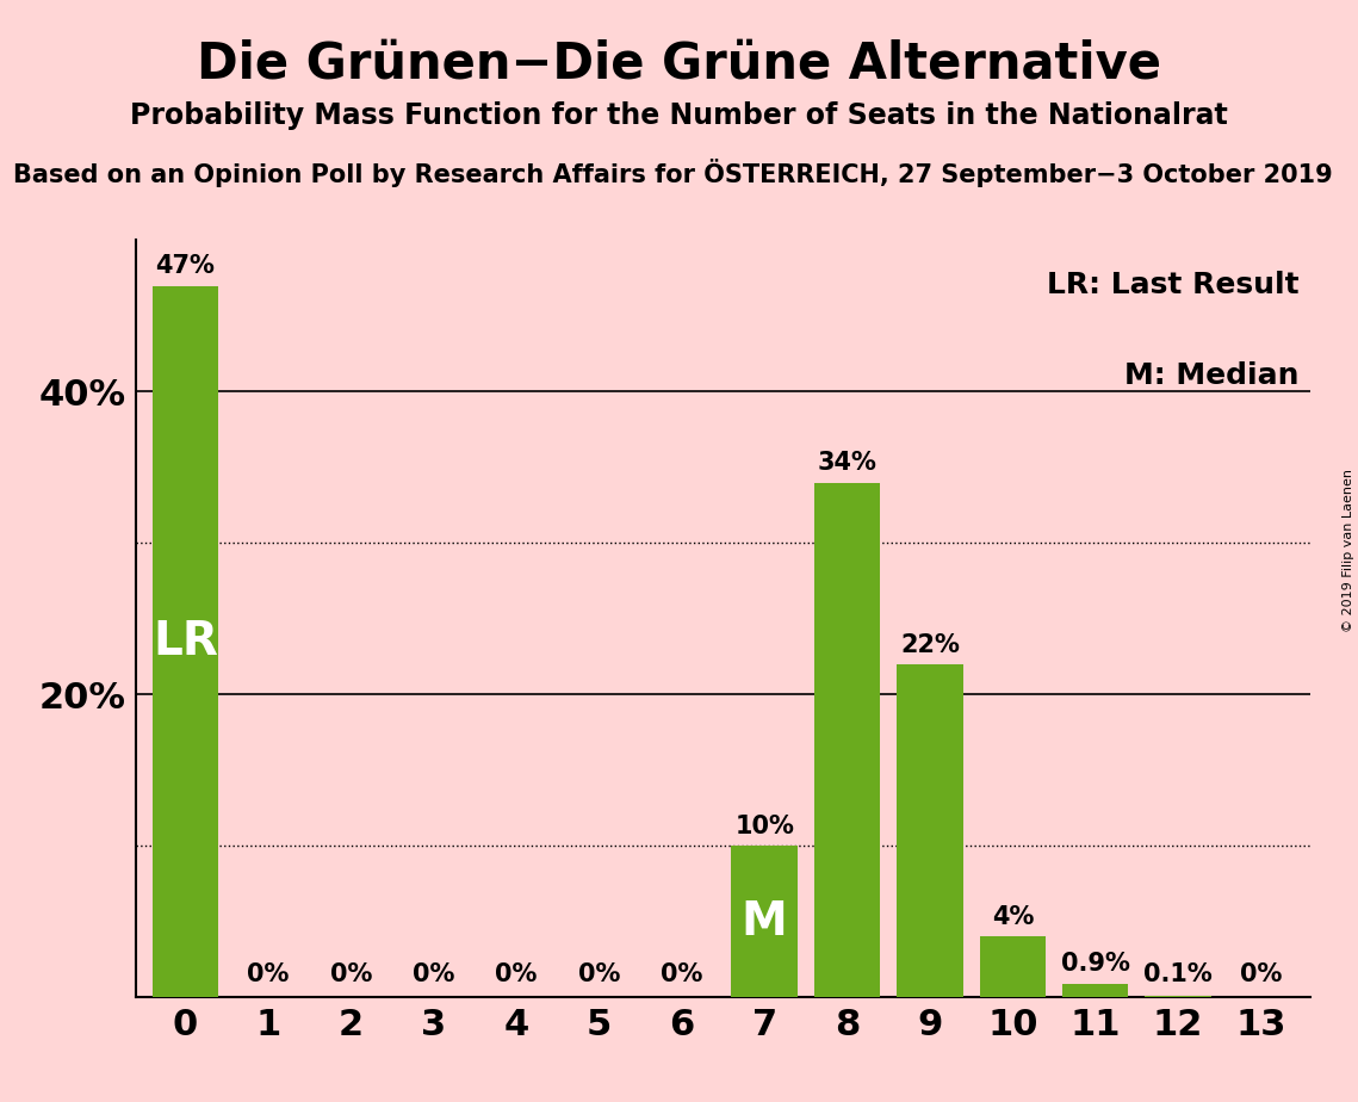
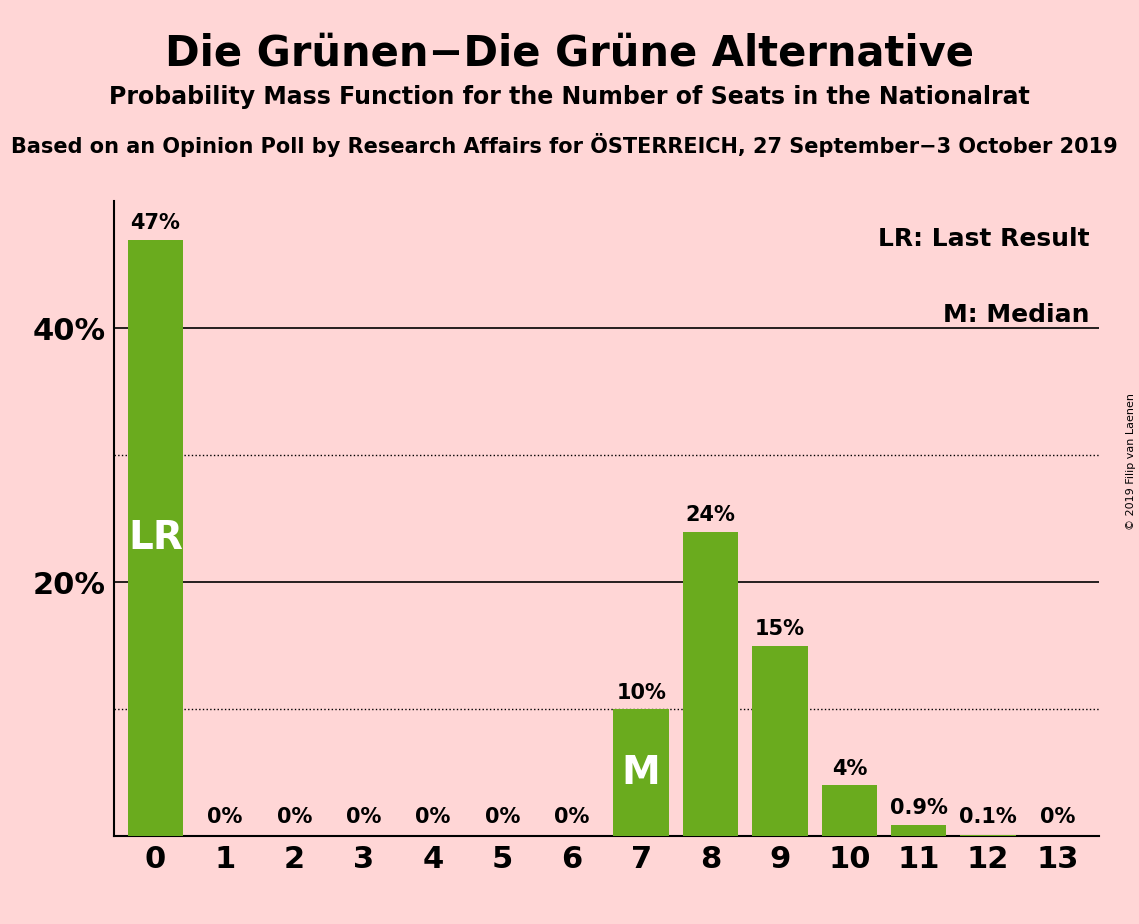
8: 34% -> 24%
9: 22% -> 15%
